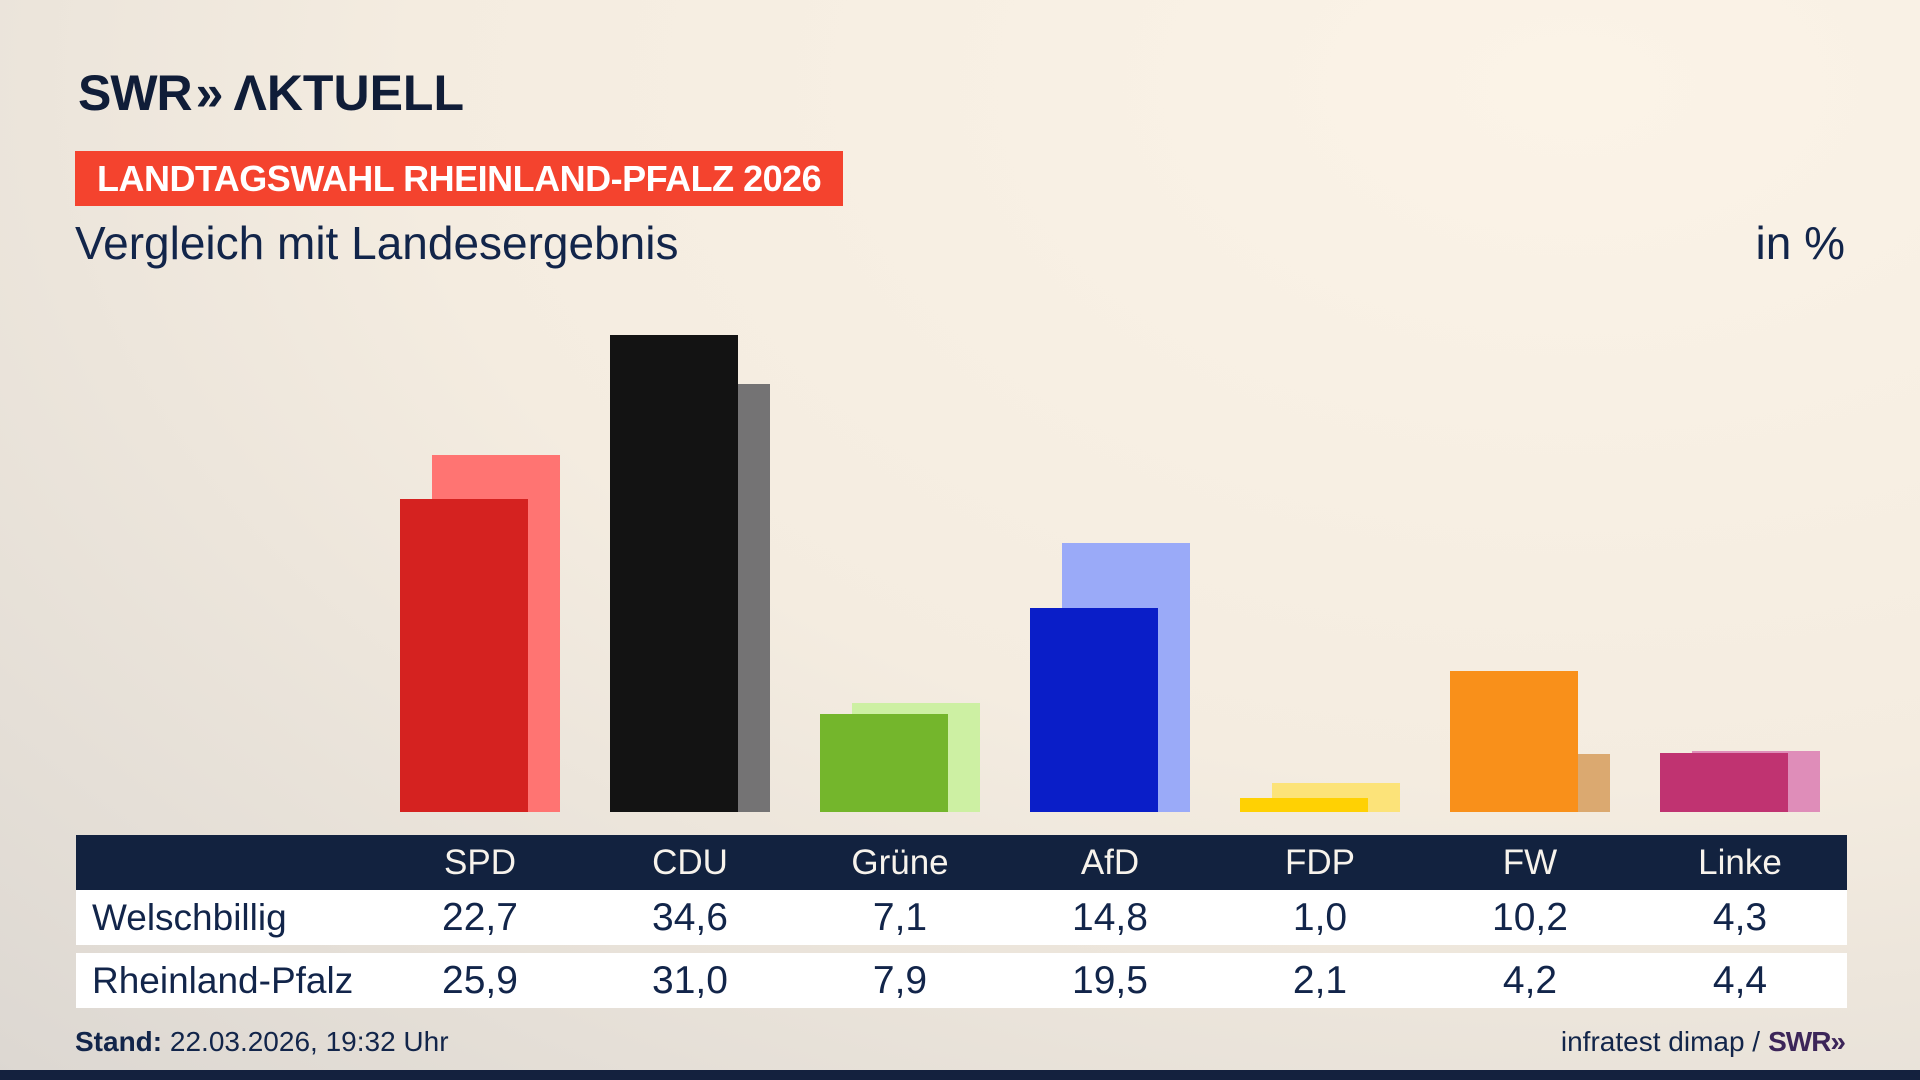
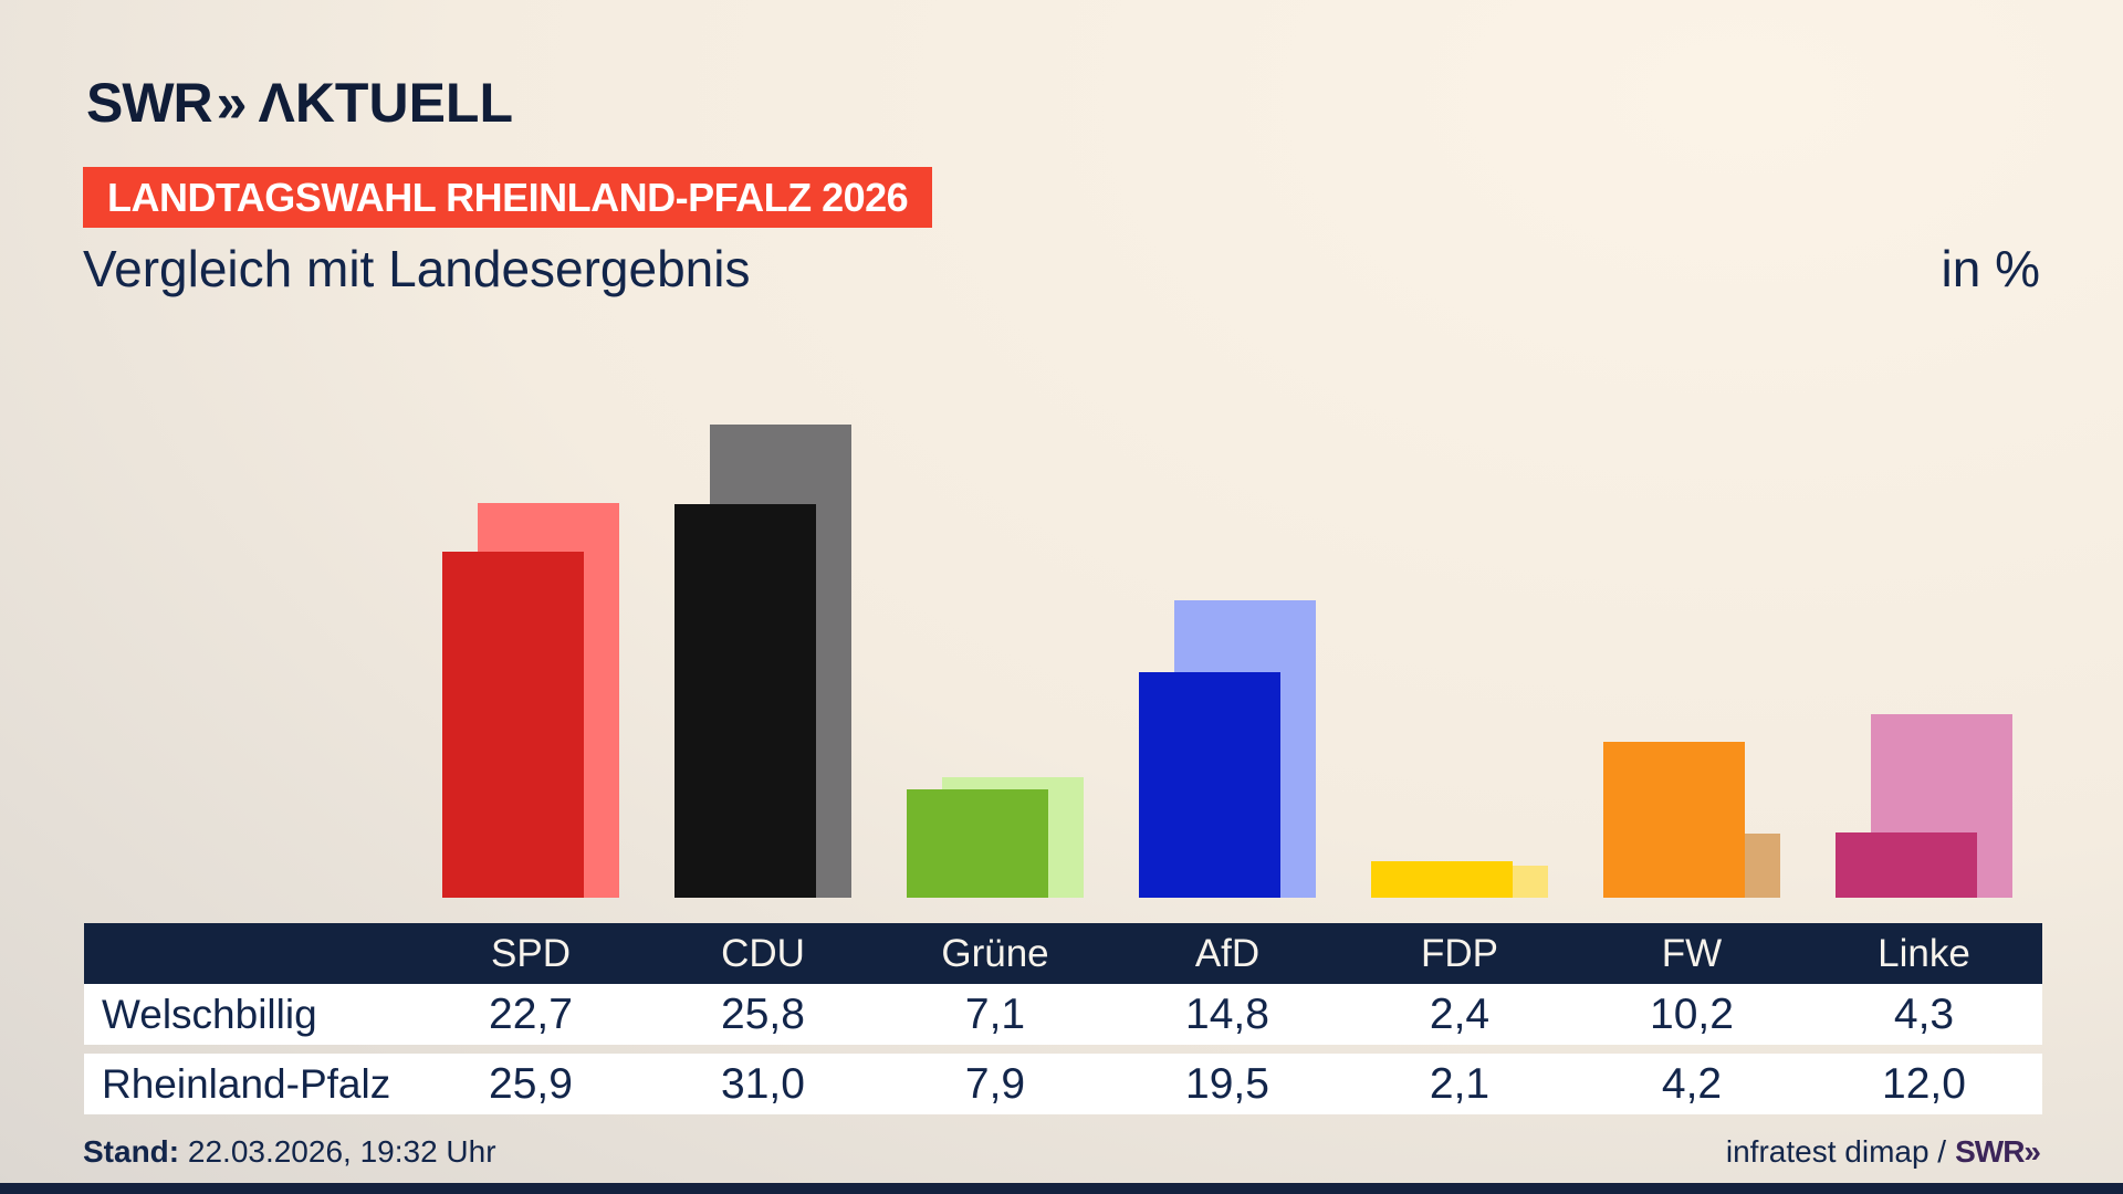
Welschbillig/CDU: 34,6 -> 25,8
Welschbillig/FDP: 1,0 -> 2,4
Rheinland-Pfalz/Linke: 4,4 -> 12,0
